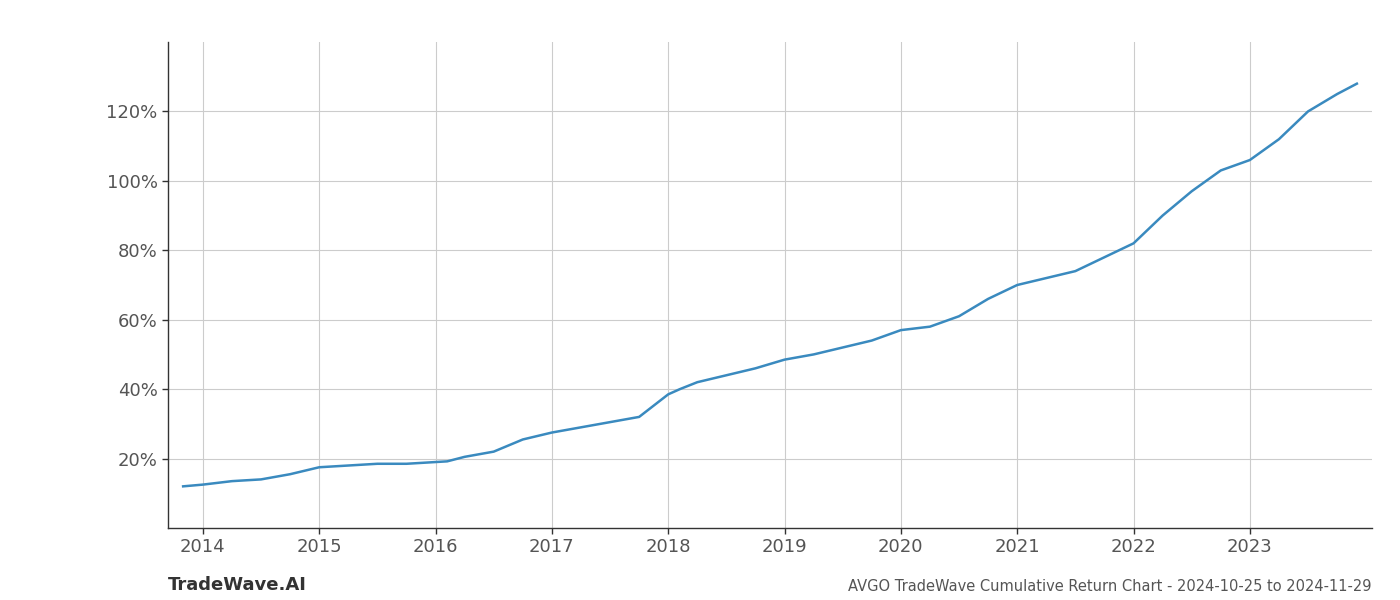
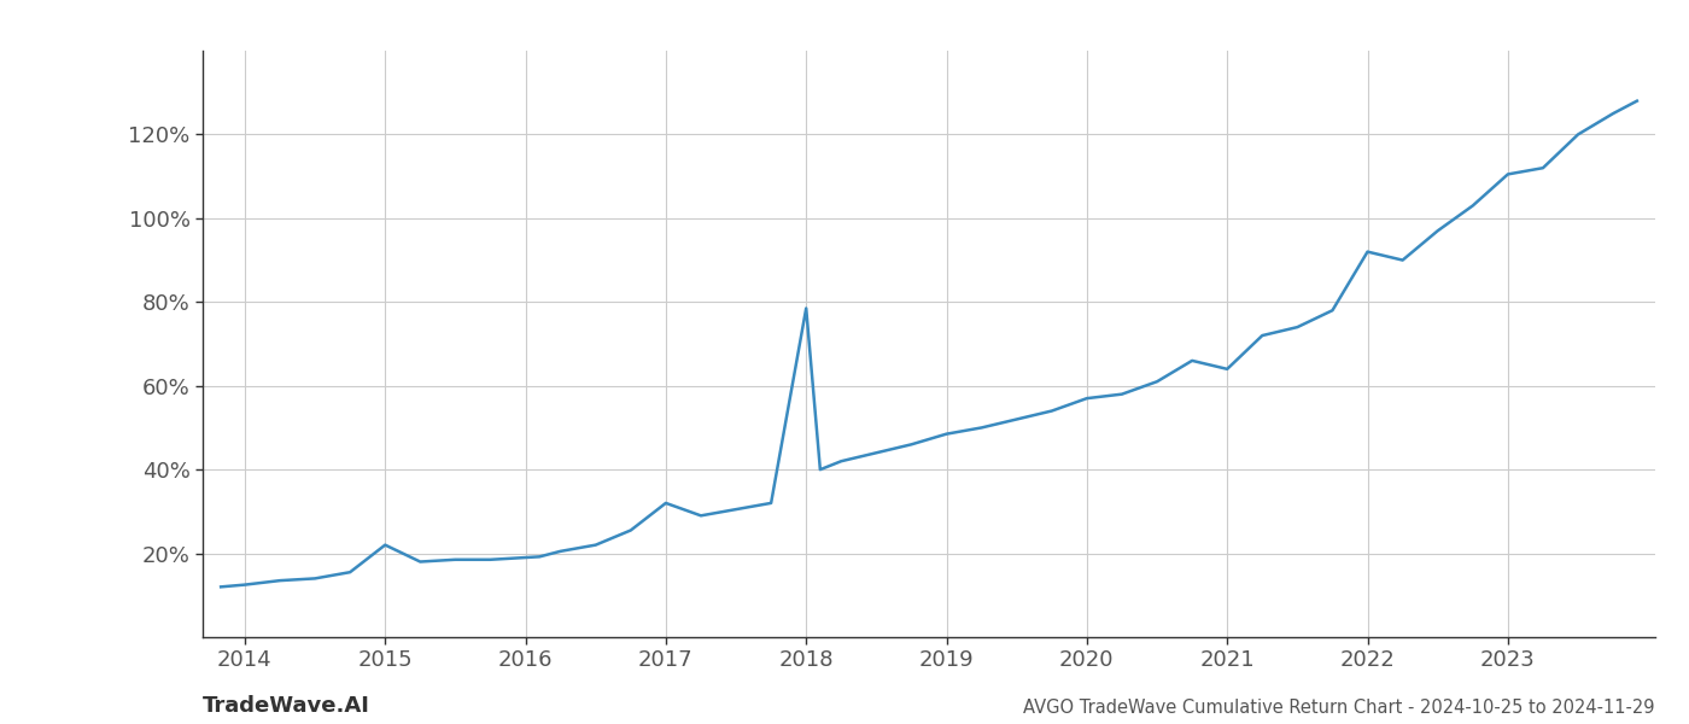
2015: 17.5% -> 22.0%
2017: 27.5% -> 32.0%
2018: 38.5% -> 78.5%
2021: 70.0% -> 64.0%
2022: 82.0% -> 92.0%
2023: 106.0% -> 110.5%
